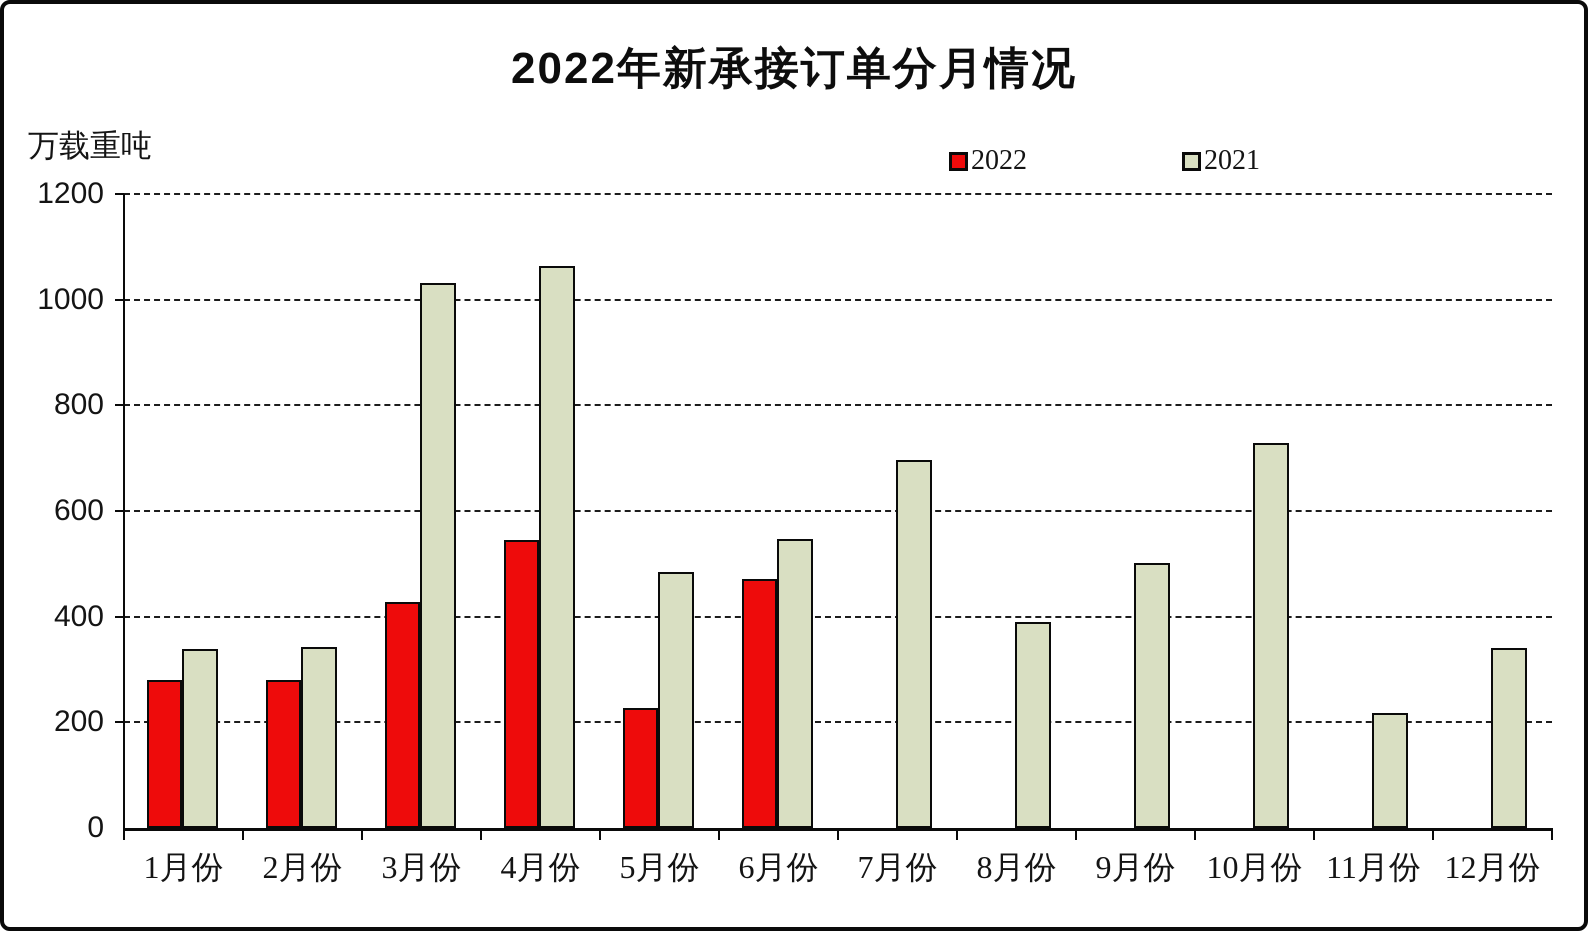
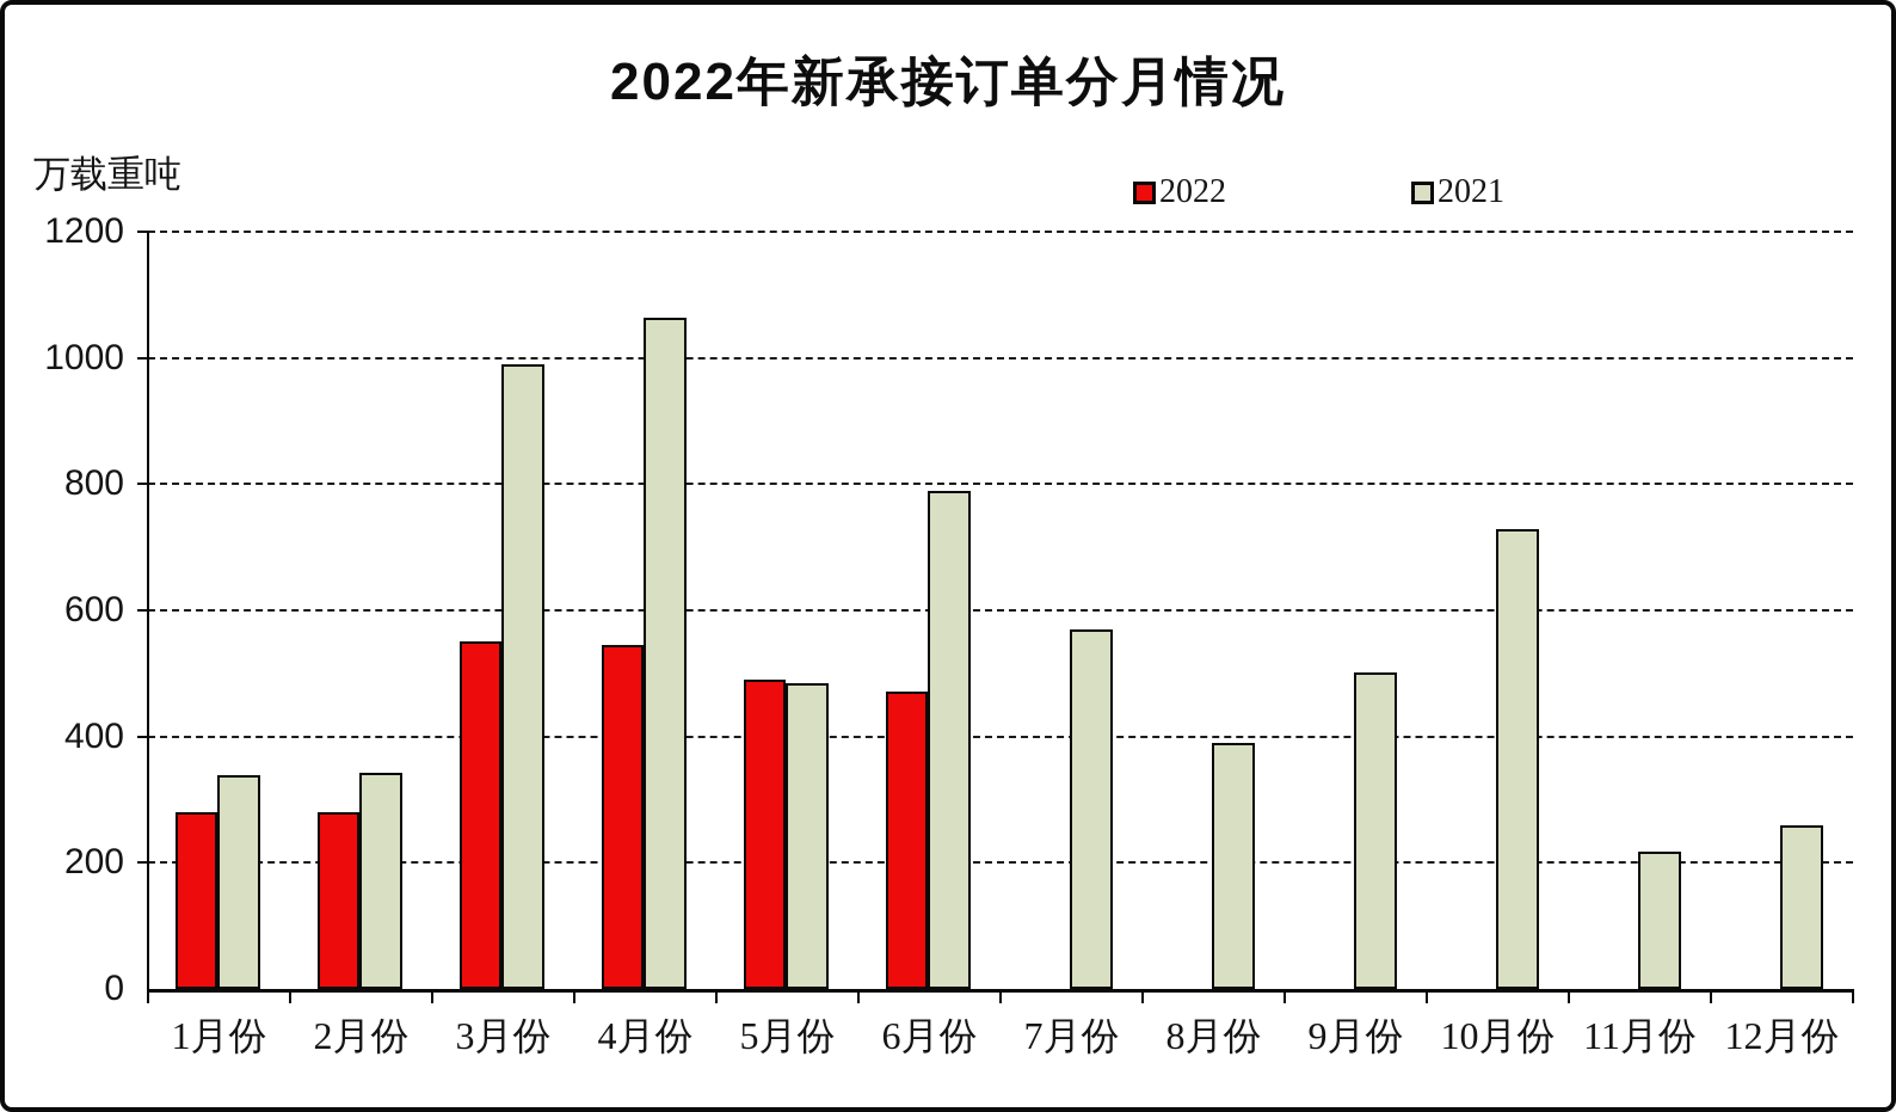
2022/3月份: 430 -> 550
2021/3月份: 1030 -> 990
2022/5月份: 230 -> 490
2021/6月份: 550 -> 790
2021/7月份: 700 -> 570
2021/12月份: 340 -> 260
